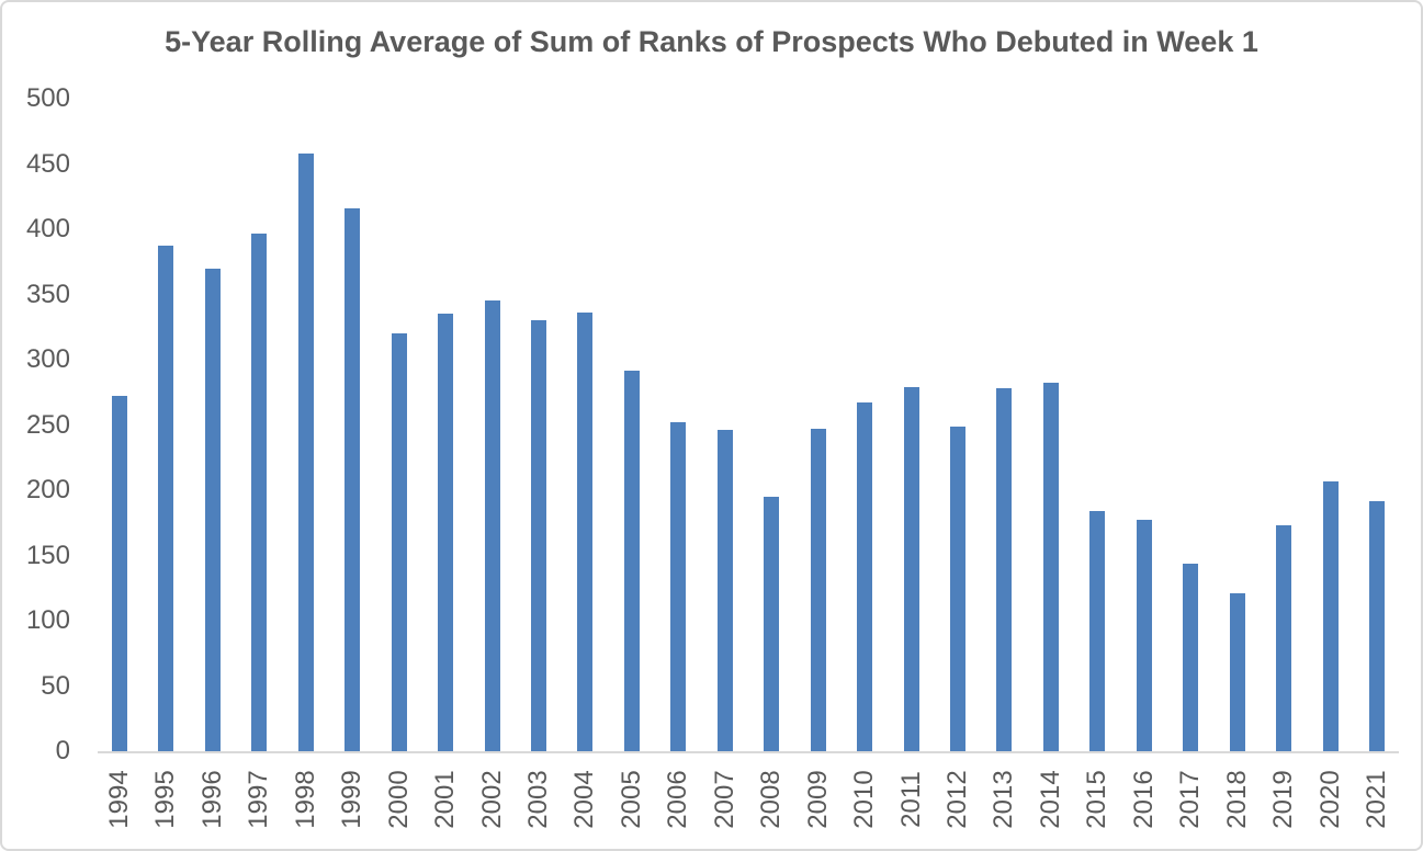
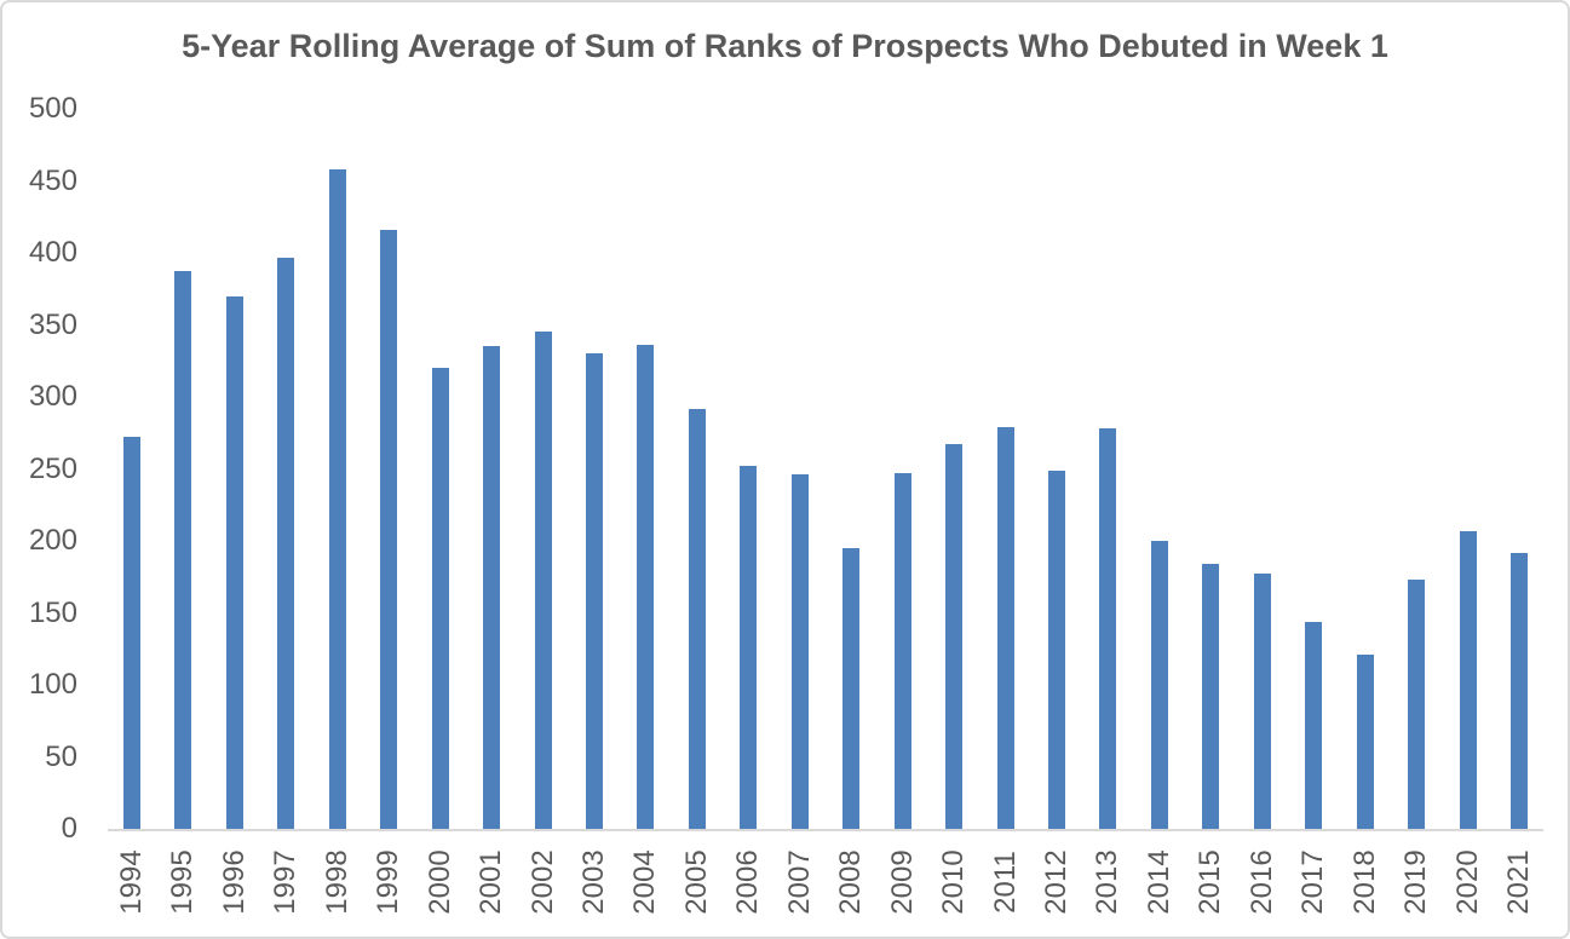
2014: 282 -> 200
